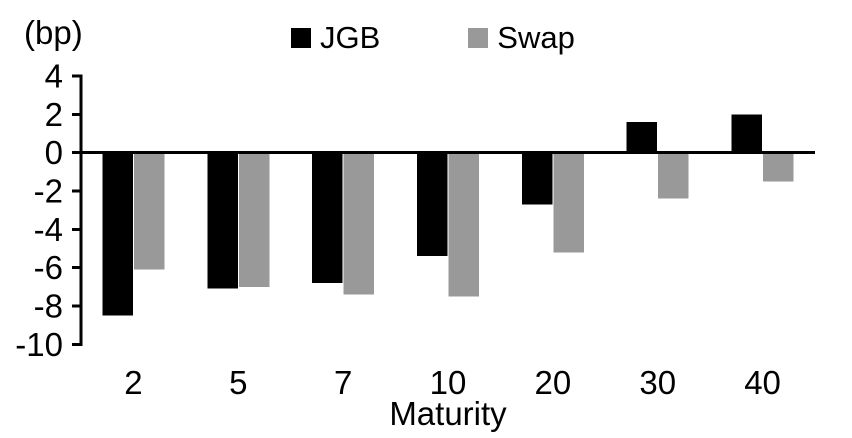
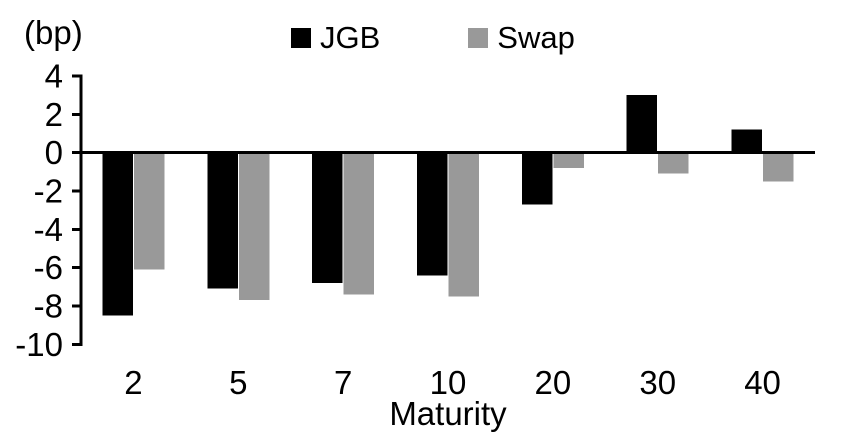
Swap/5: -7.0 -> -7.7
JGB/10: -5.4 -> -6.4
Swap/20: -5.2 -> -0.8
JGB/30: 1.6 -> 3.0
Swap/30: -2.4 -> -1.1
JGB/40: 2.0 -> 1.2
